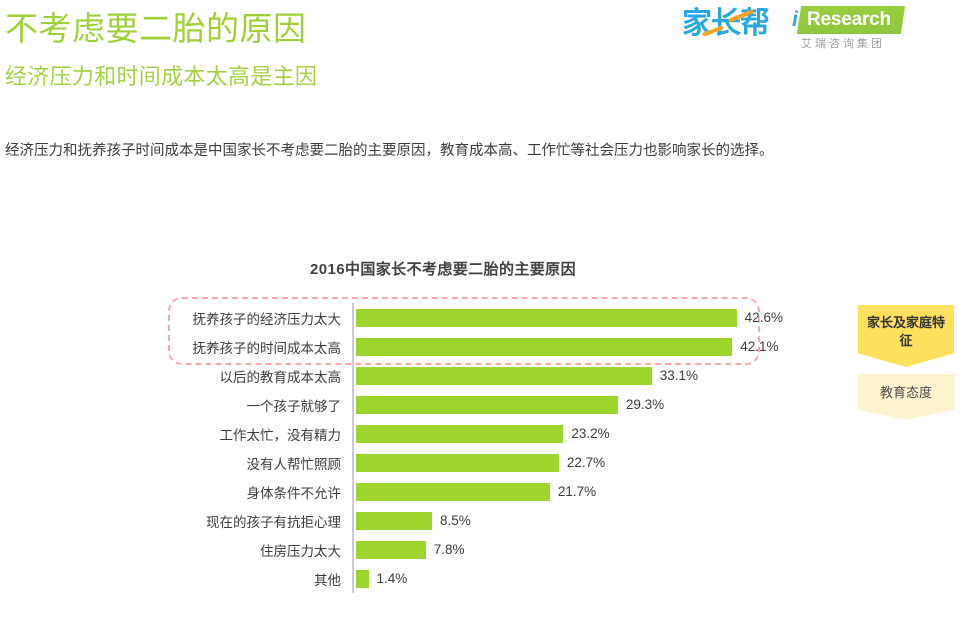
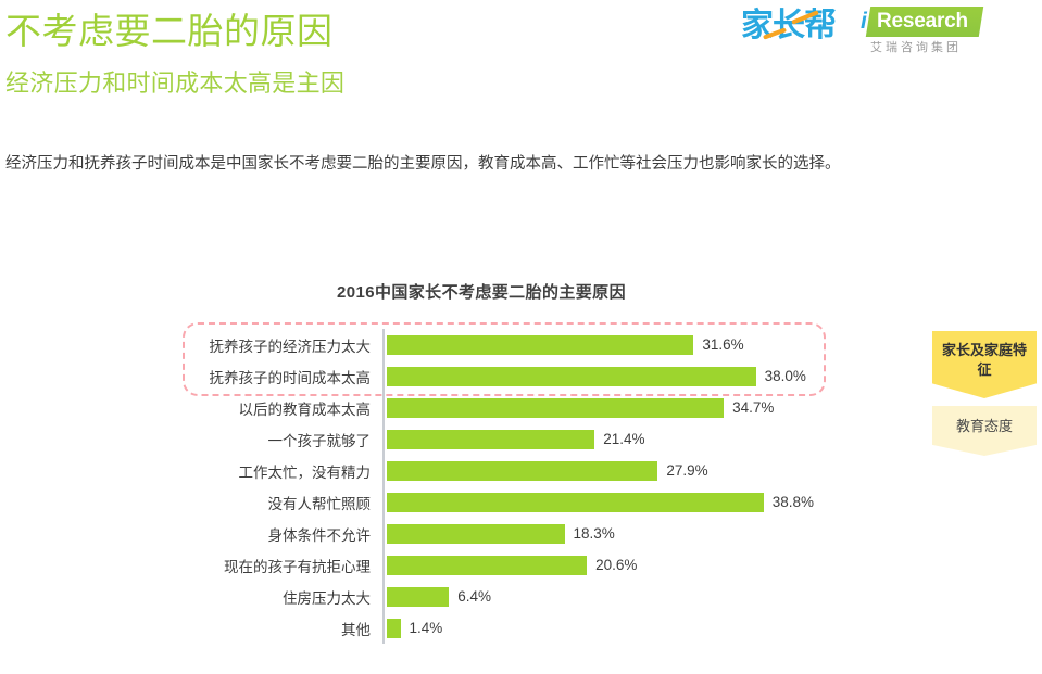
抚养孩子的经济压力太大: 42.6% -> 31.6%
抚养孩子的时间成本太高: 42.1% -> 38.0%
以后的教育成本太高: 33.1% -> 34.7%
一个孩子就够了: 29.3% -> 21.4%
工作太忙，没有精力: 23.2% -> 27.9%
没有人帮忙照顾: 22.7% -> 38.8%
身体条件不允许: 21.7% -> 18.3%
现在的孩子有抗拒心理: 8.5% -> 20.6%
住房压力太大: 7.8% -> 6.4%
